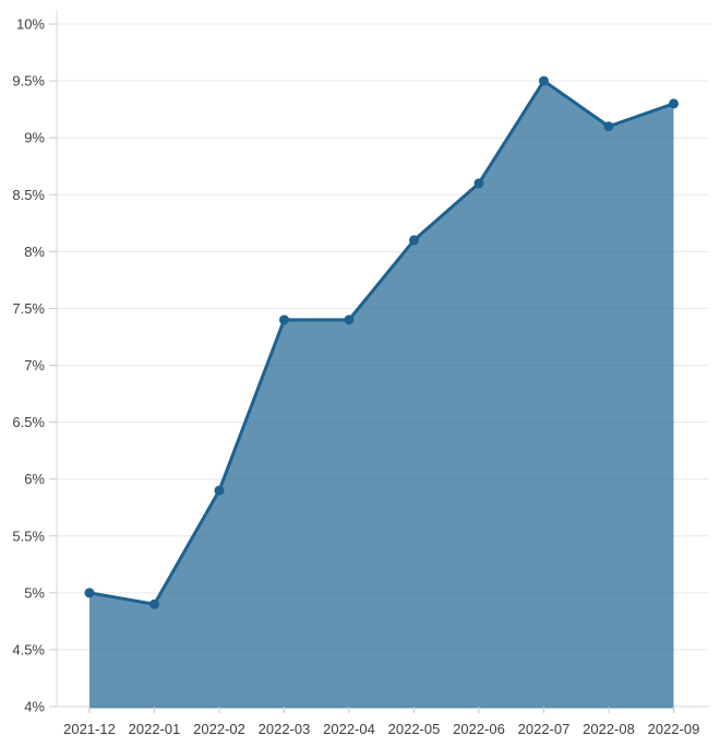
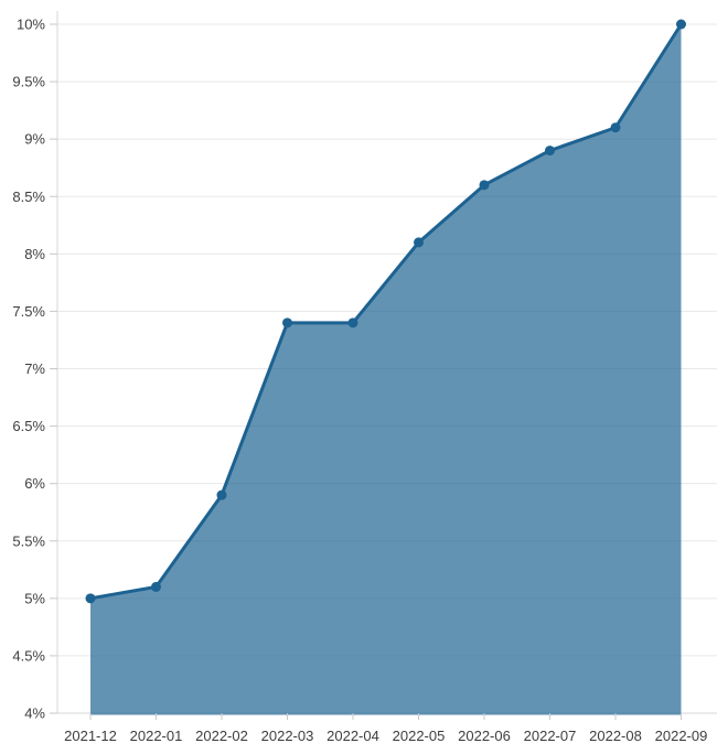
2022-01: 4.9% -> 5.1%
2022-07: 9.5% -> 8.9%
2022-09: 9.3% -> 10.0%
